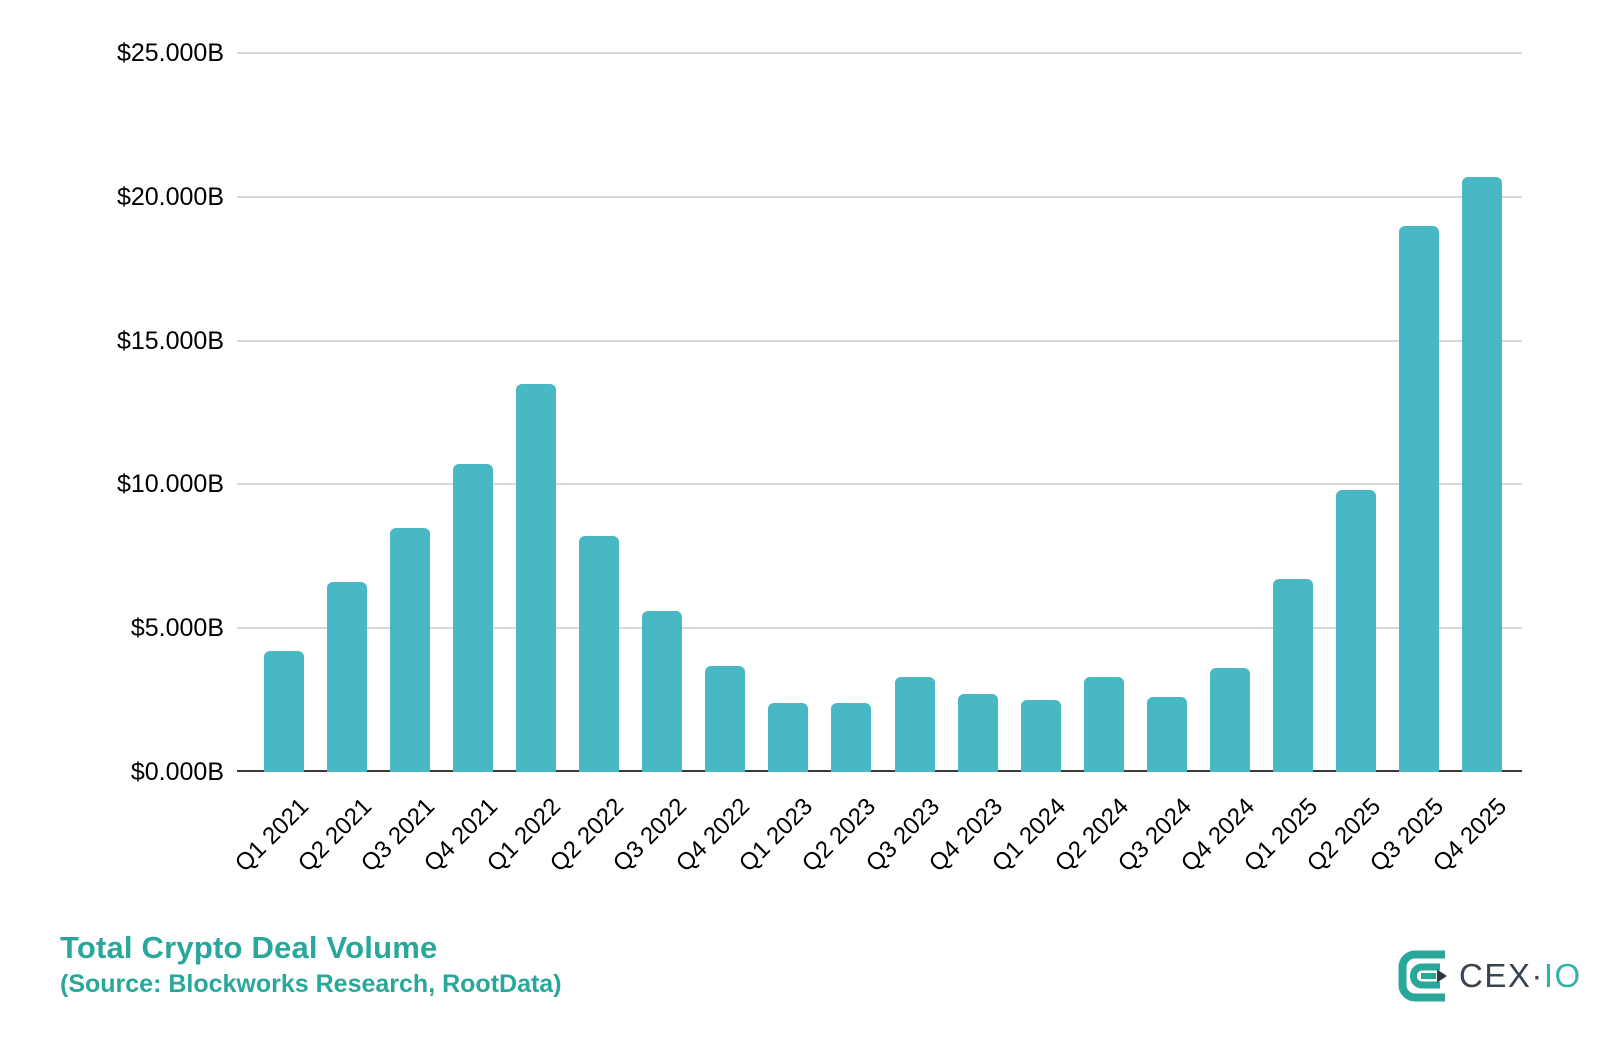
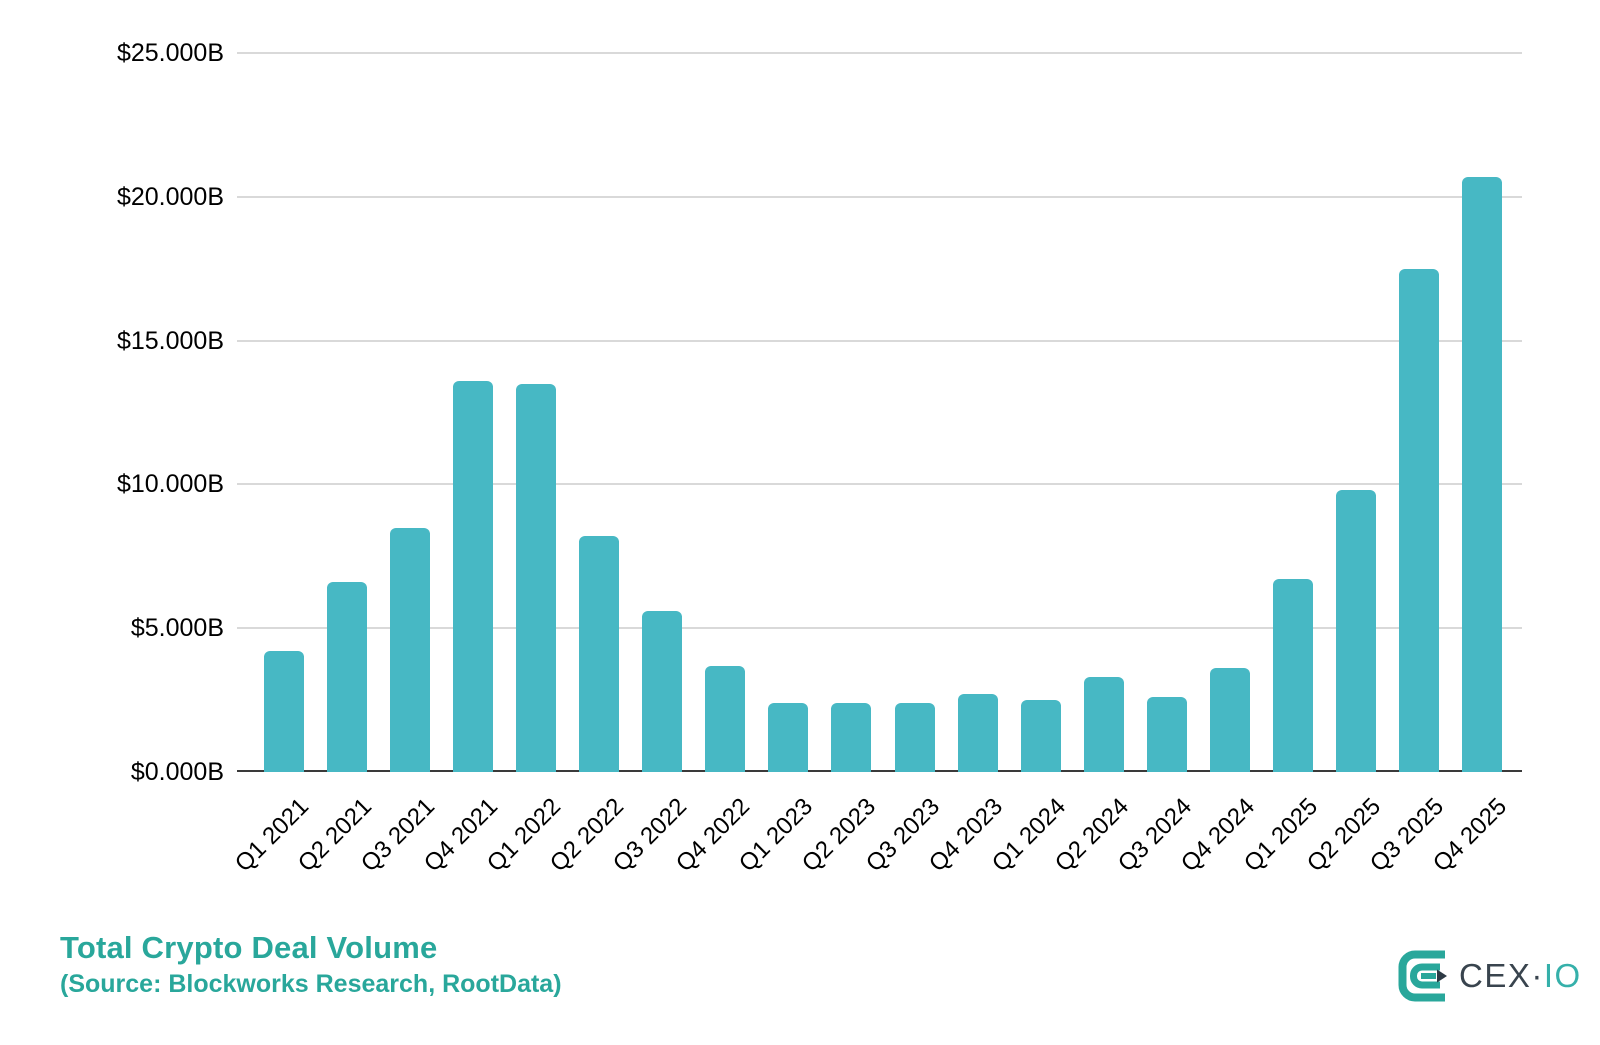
Q4 2021: $10.7B -> $13.6B
Q3 2023: $3.3B -> $2.4B
Q3 2025: $19.0B -> $17.5B
